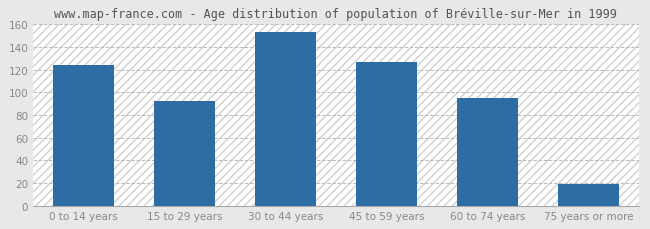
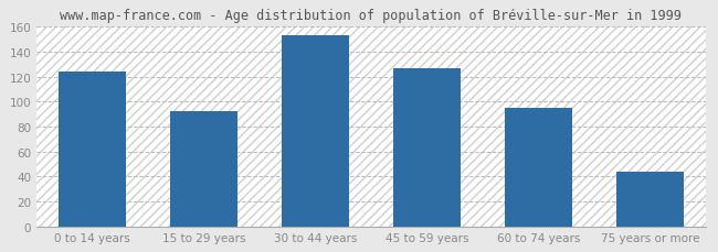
75 years or more: 19 -> 44
